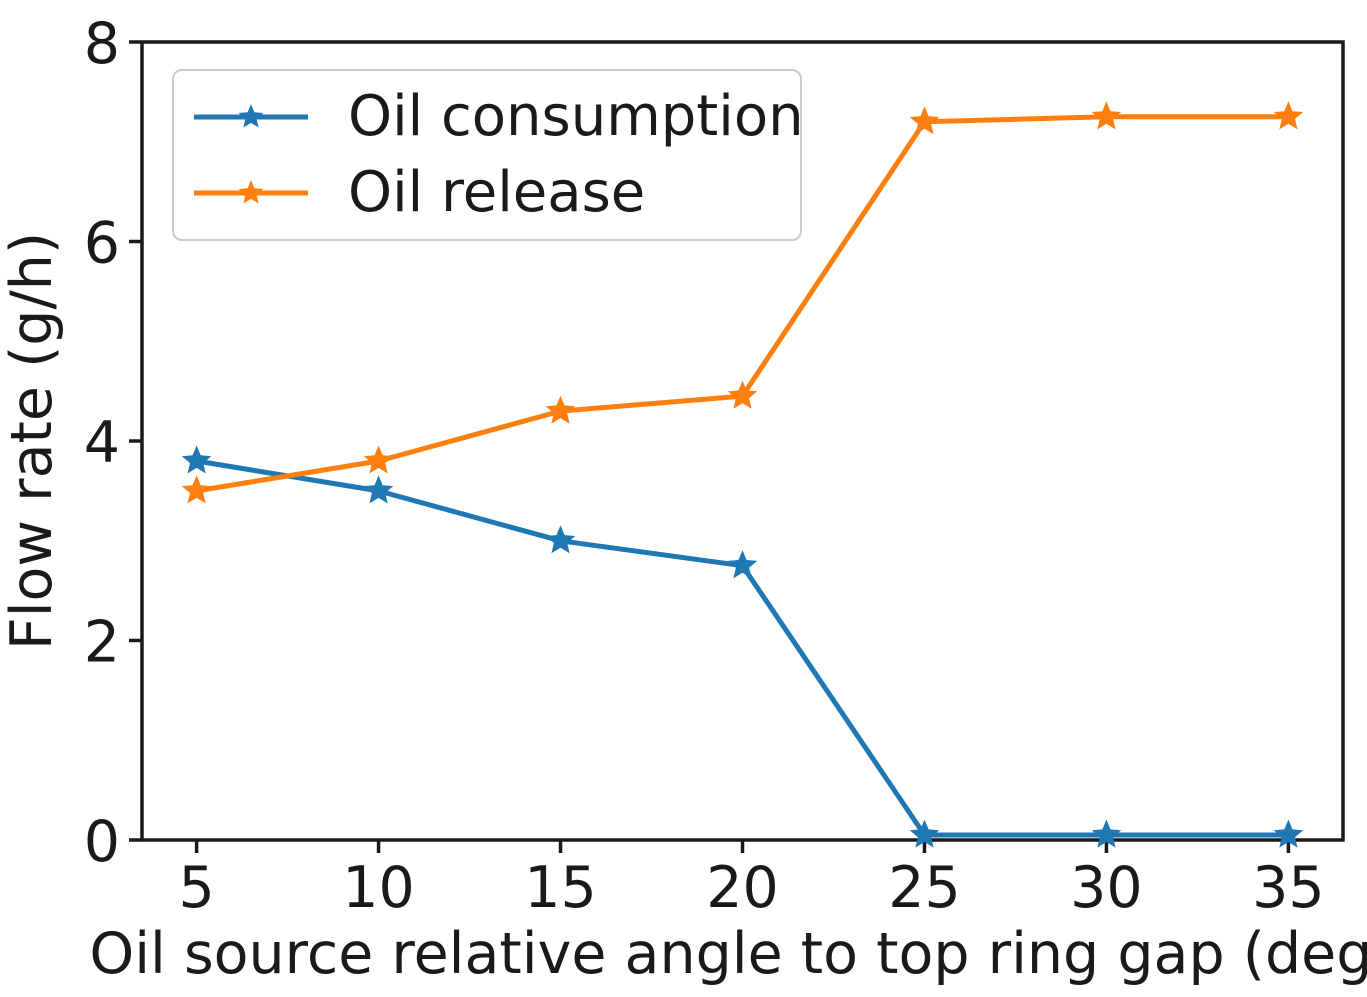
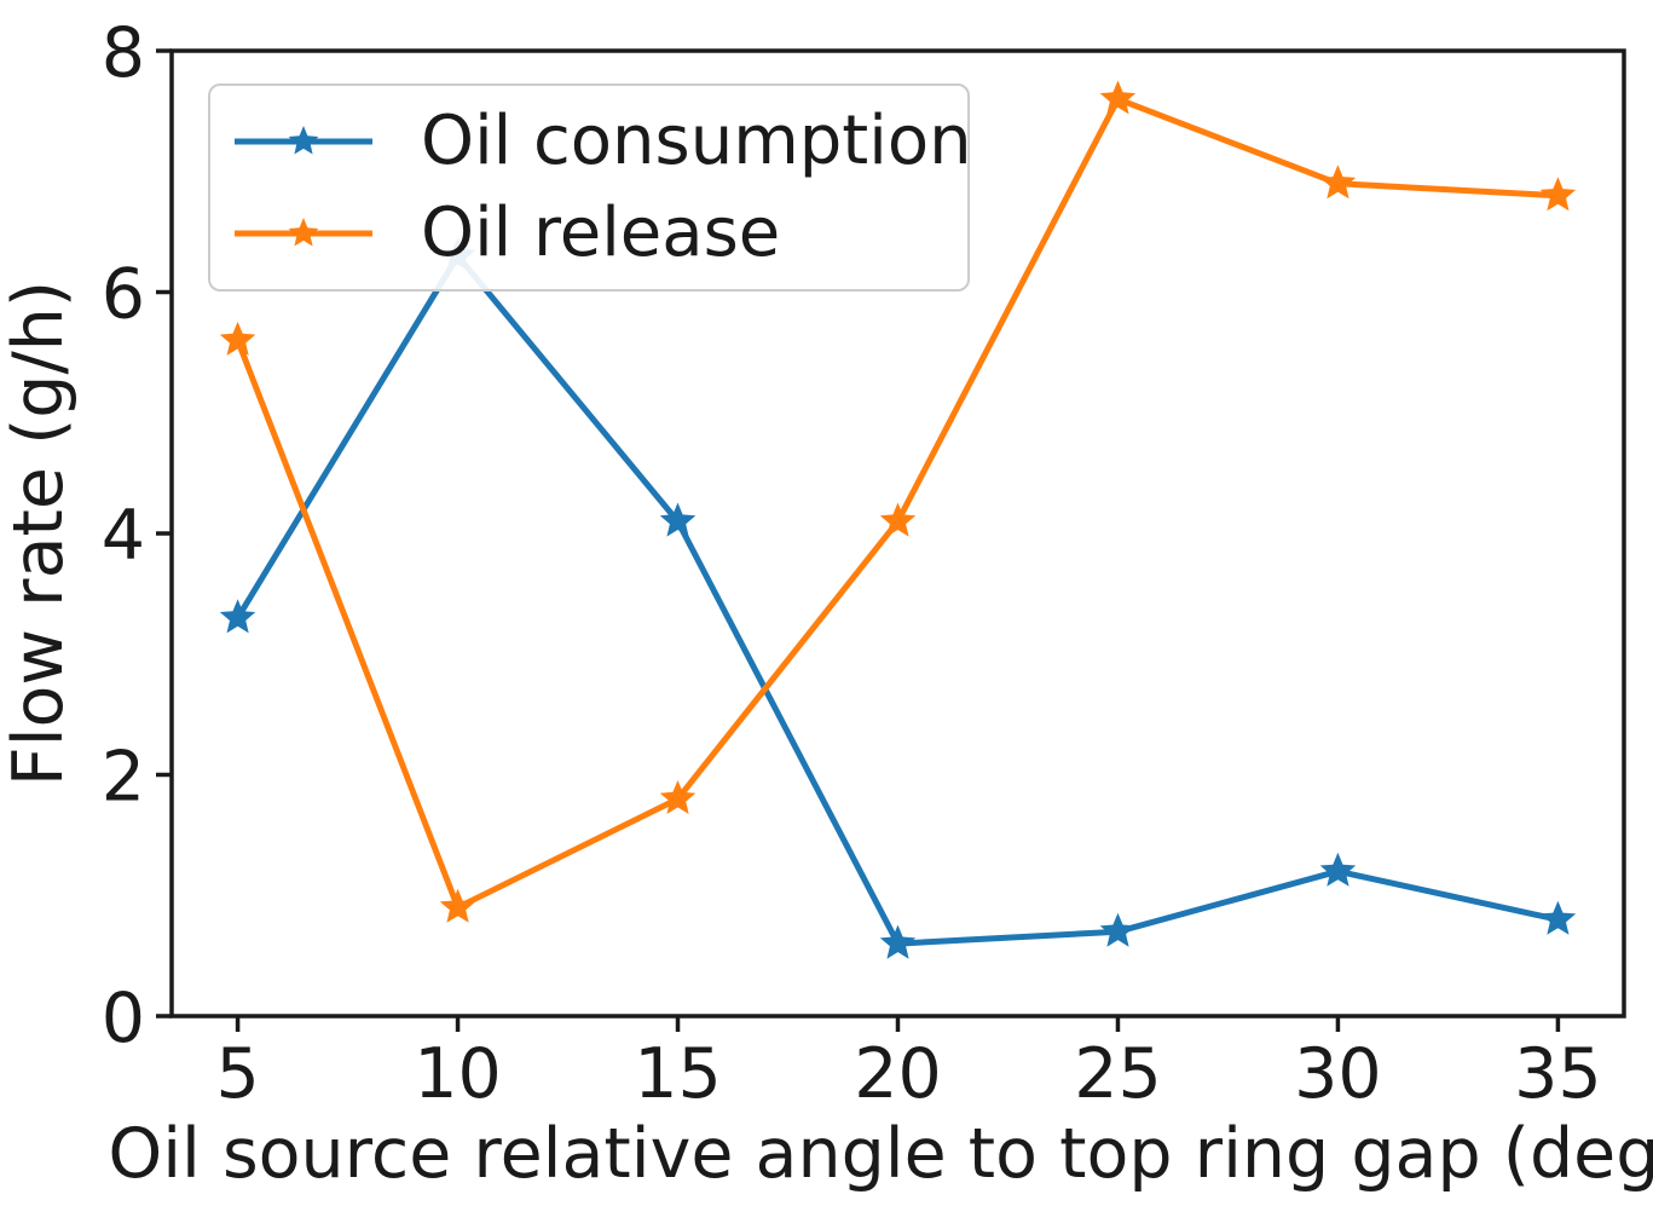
Oil consumption/5: 3.8 -> 3.3
Oil release/5: 3.5 -> 5.6
Oil consumption/10: 3.5 -> 6.3
Oil release/10: 3.8 -> 0.9
Oil consumption/15: 3.0 -> 4.1
Oil release/15: 4.3 -> 1.8
Oil consumption/20: 2.8 -> 0.6
Oil release/20: 4.5 -> 4.1
Oil consumption/25: 0.1 -> 0.7
Oil release/25: 7.2 -> 7.6
Oil consumption/30: 0.1 -> 1.2
Oil release/30: 7.2 -> 6.9
Oil consumption/35: 0.1 -> 0.8
Oil release/35: 7.2 -> 6.8
